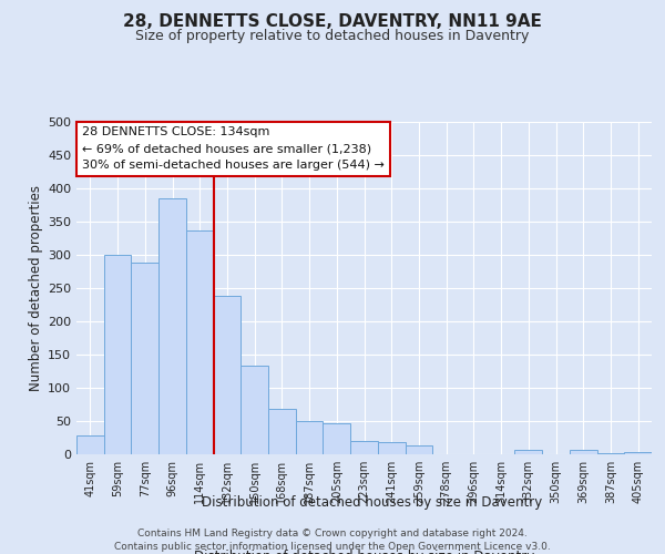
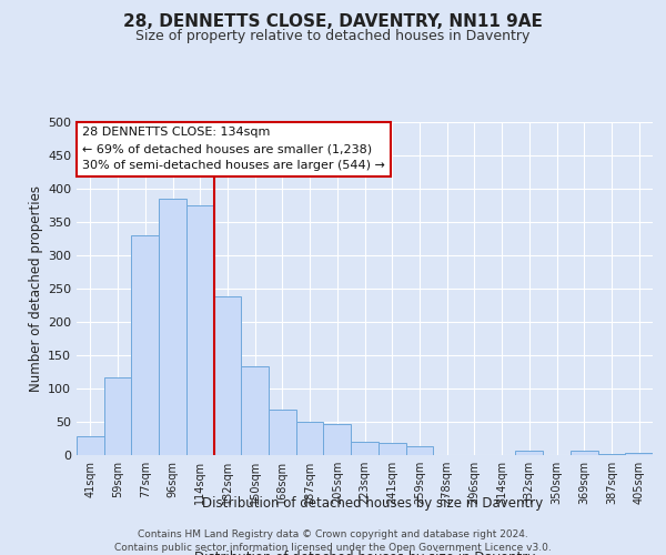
59sqm: 300 -> 117
77sqm: 288 -> 330
114sqm: 336 -> 375
